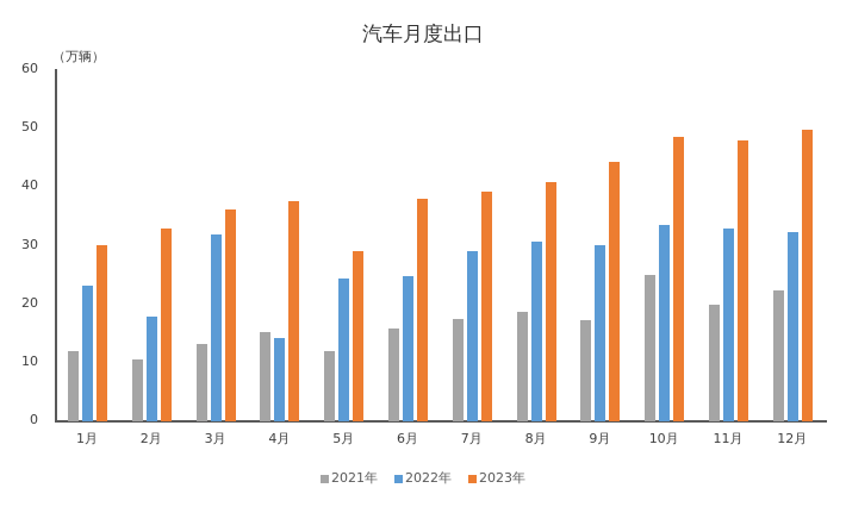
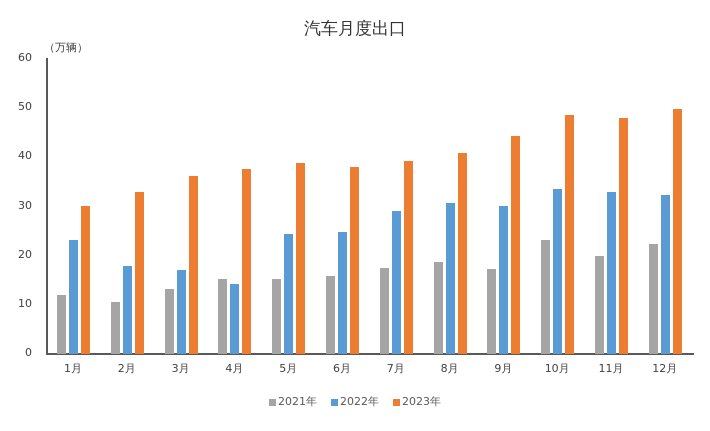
2022年/3月: 32 -> 17
2021年/5月: 12 -> 15
2023年/5月: 29 -> 39
2021年/10月: 25 -> 23
